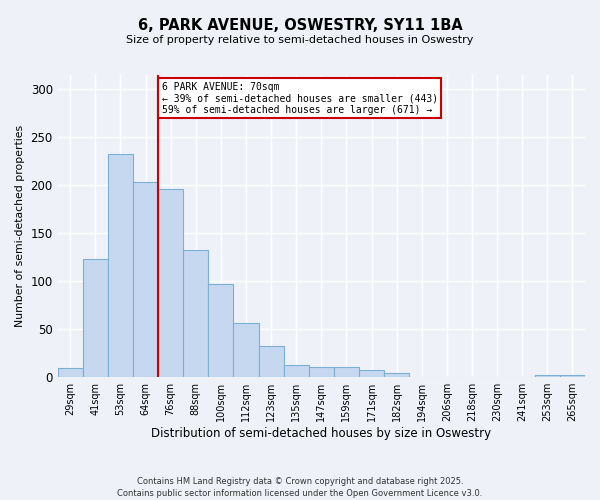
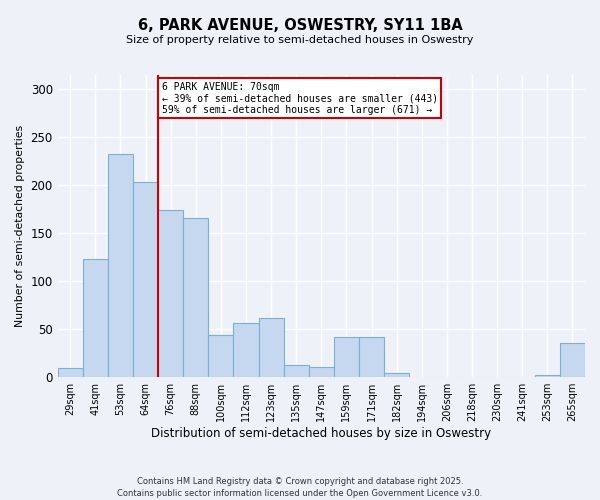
76sqm: 196 -> 174
88sqm: 133 -> 166
100sqm: 97 -> 44
123sqm: 33 -> 62
159sqm: 11 -> 42
171sqm: 7 -> 42
265sqm: 2 -> 36
